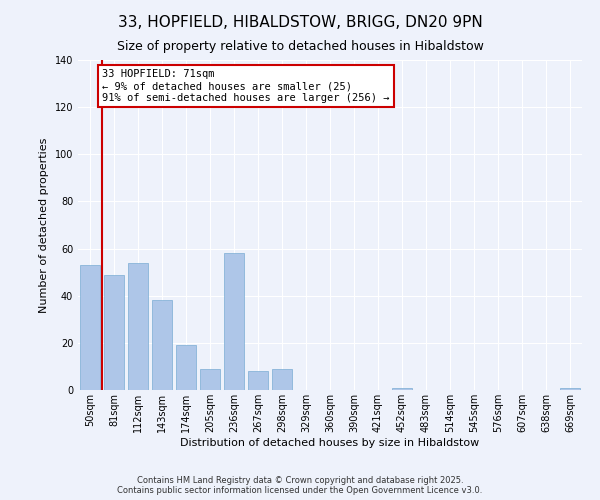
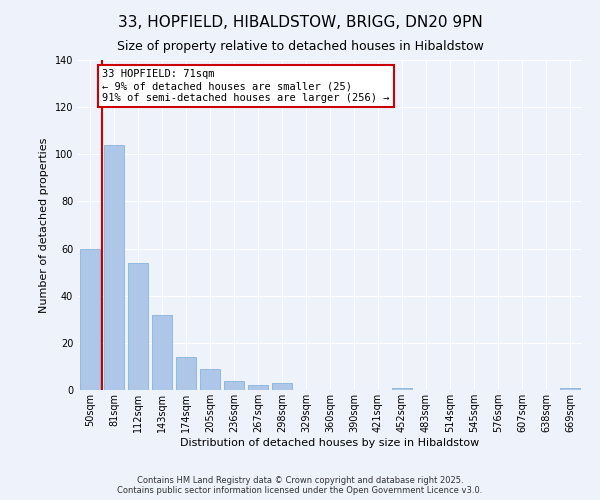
50sqm: 53 -> 60
81sqm: 49 -> 104
143sqm: 38 -> 32
174sqm: 19 -> 14
236sqm: 58 -> 4
267sqm: 8 -> 2
298sqm: 9 -> 3
